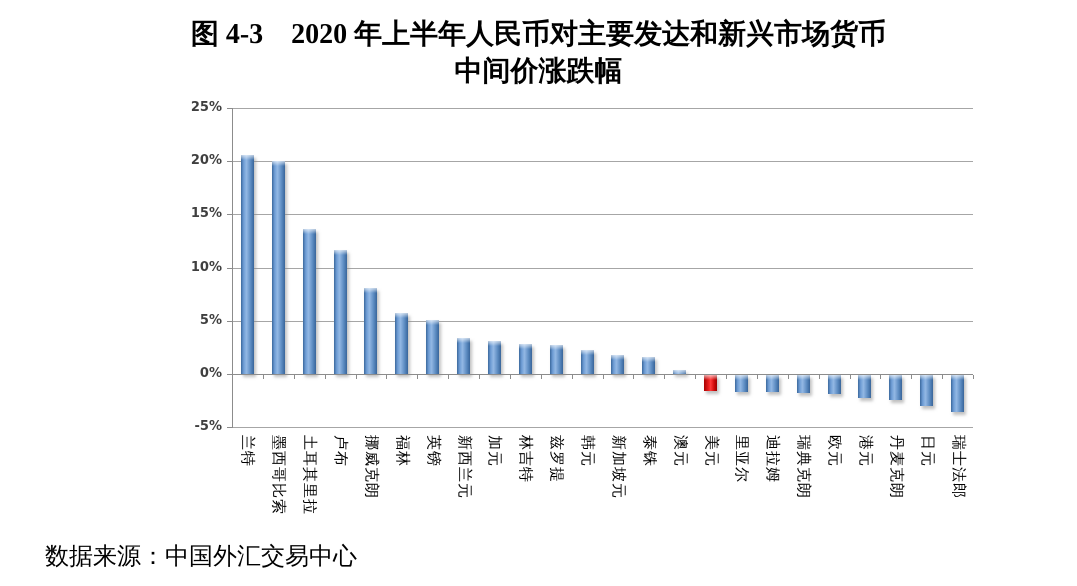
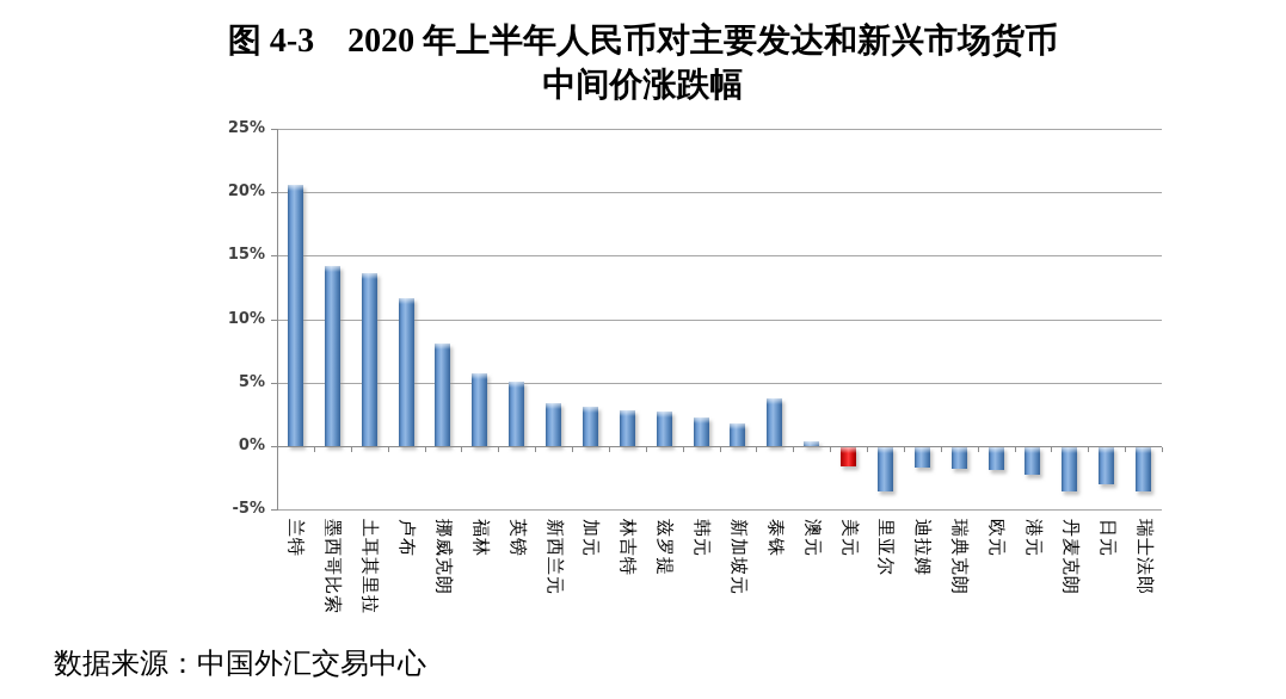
墨西哥比索: 20.0% -> 14.2%
泰铢: 1.6% -> 3.7%
里亚尔: -1.6% -> -3.5%
丹麦克朗: -2.4% -> -3.5%
